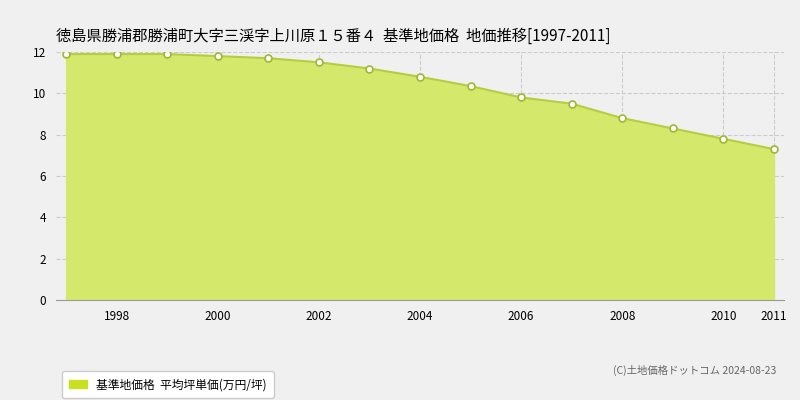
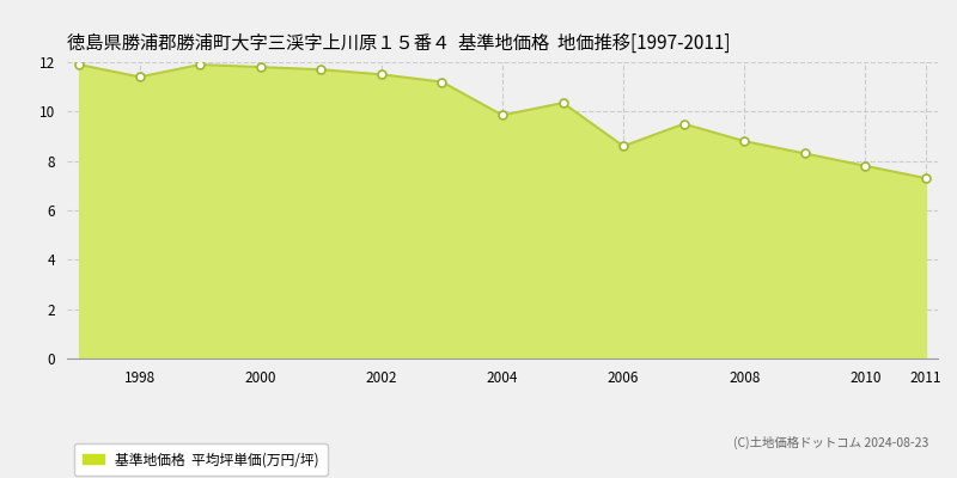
1998: 11.90 -> 11.40
2004: 10.80 -> 9.85
2006: 9.80 -> 8.60
